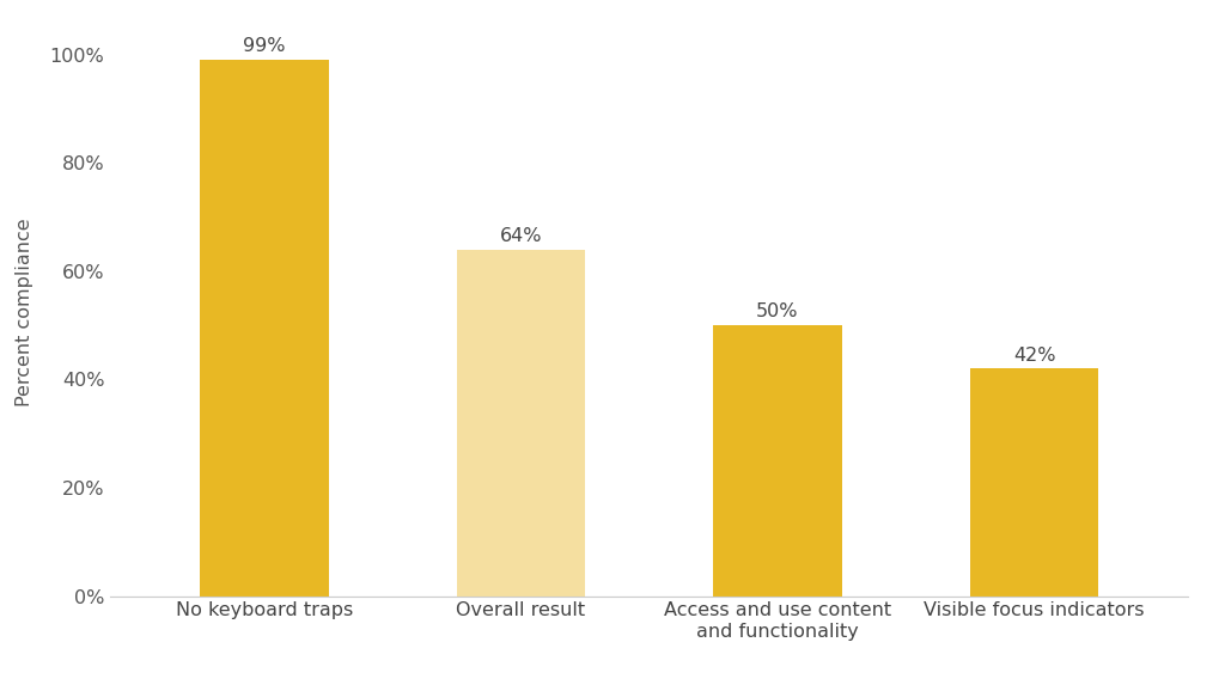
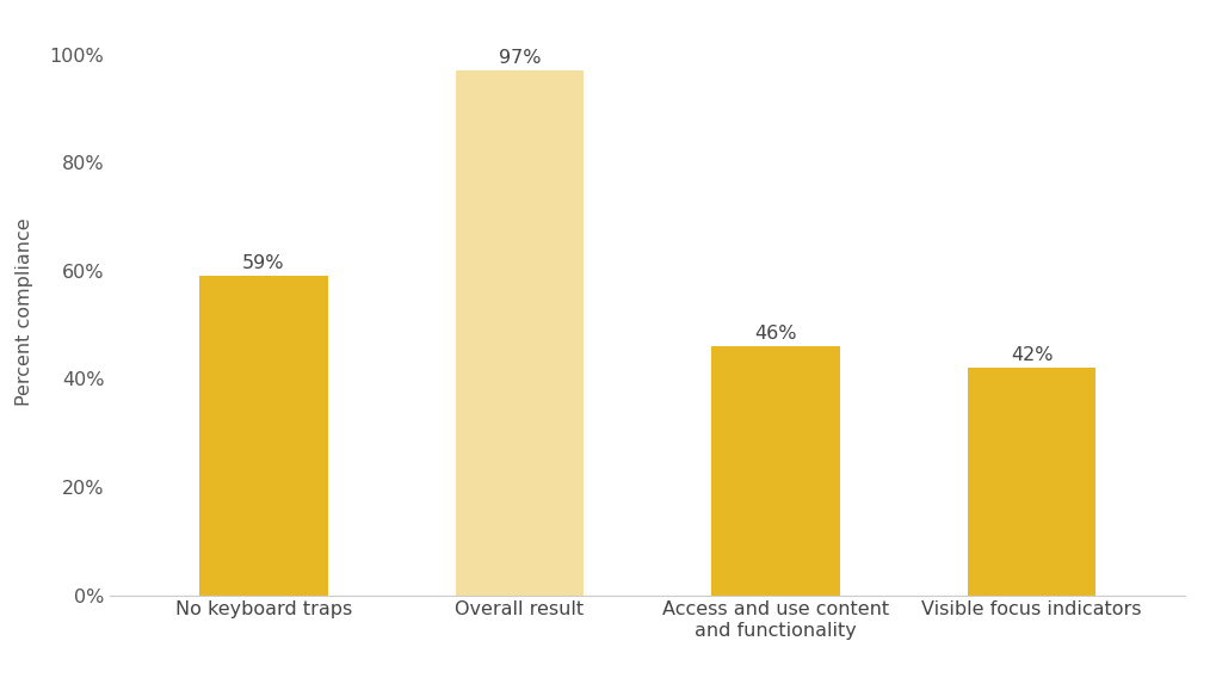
No keyboard traps: 99% -> 59%
Overall result: 64% -> 97%
Access and use content and functionality: 50% -> 46%
